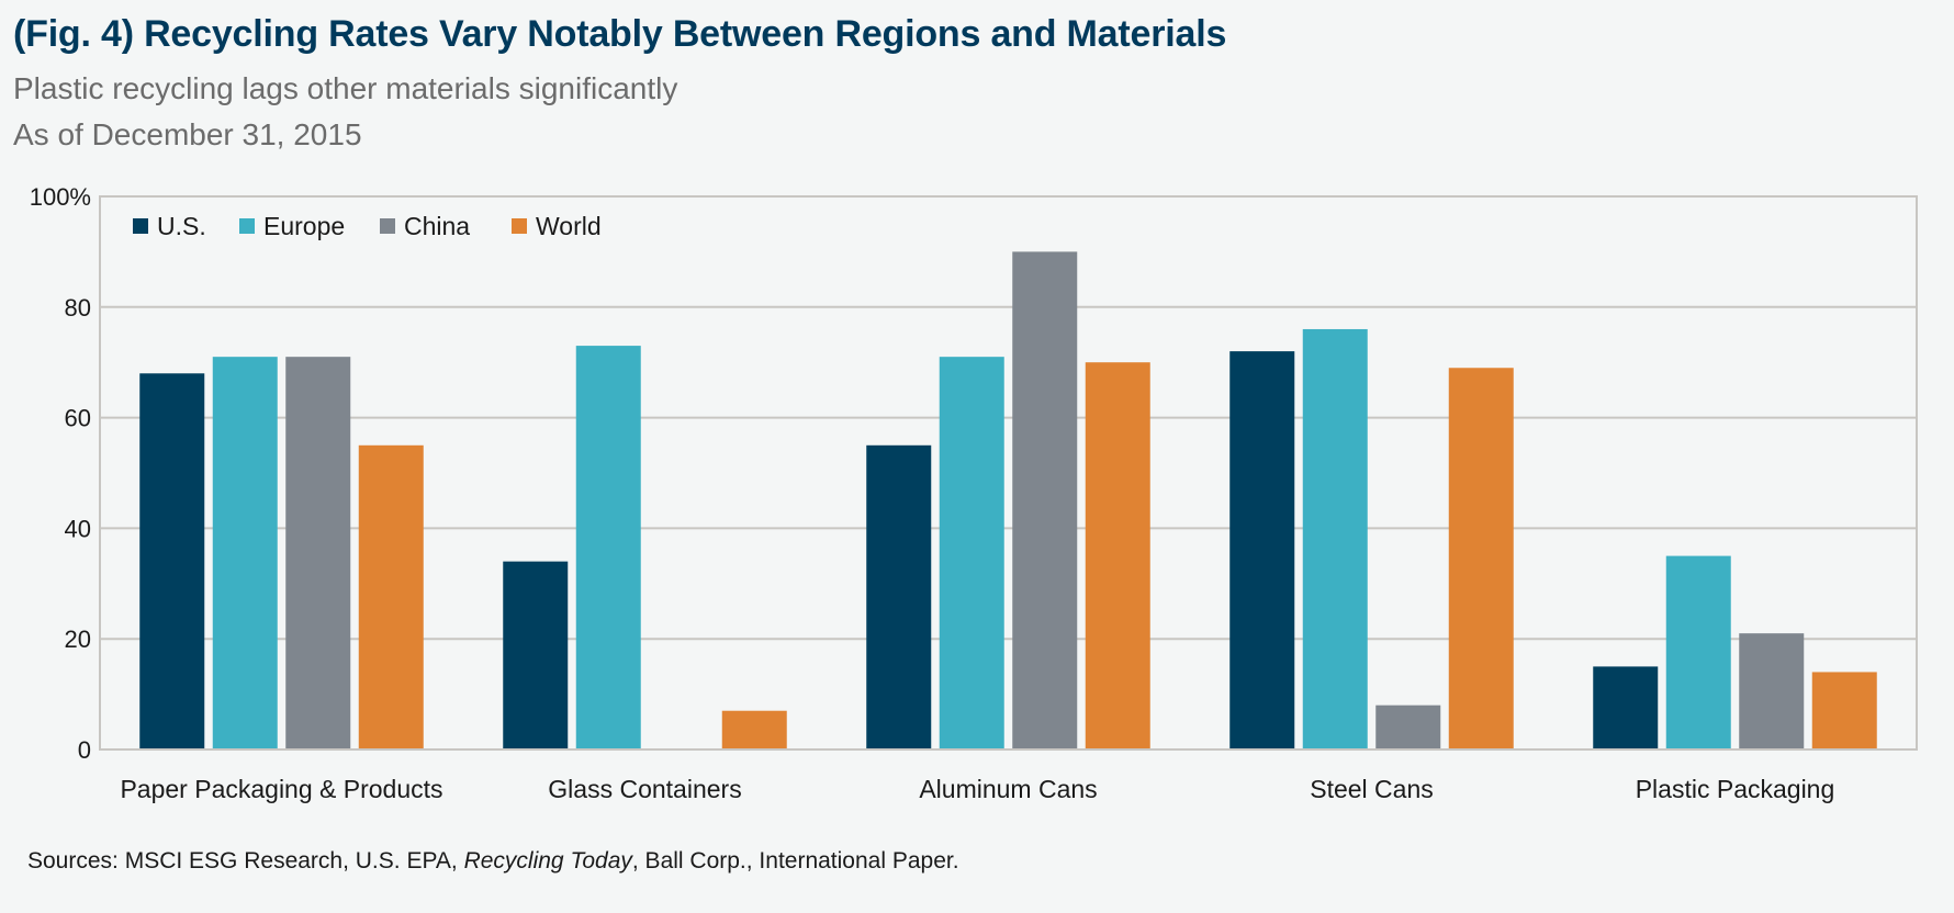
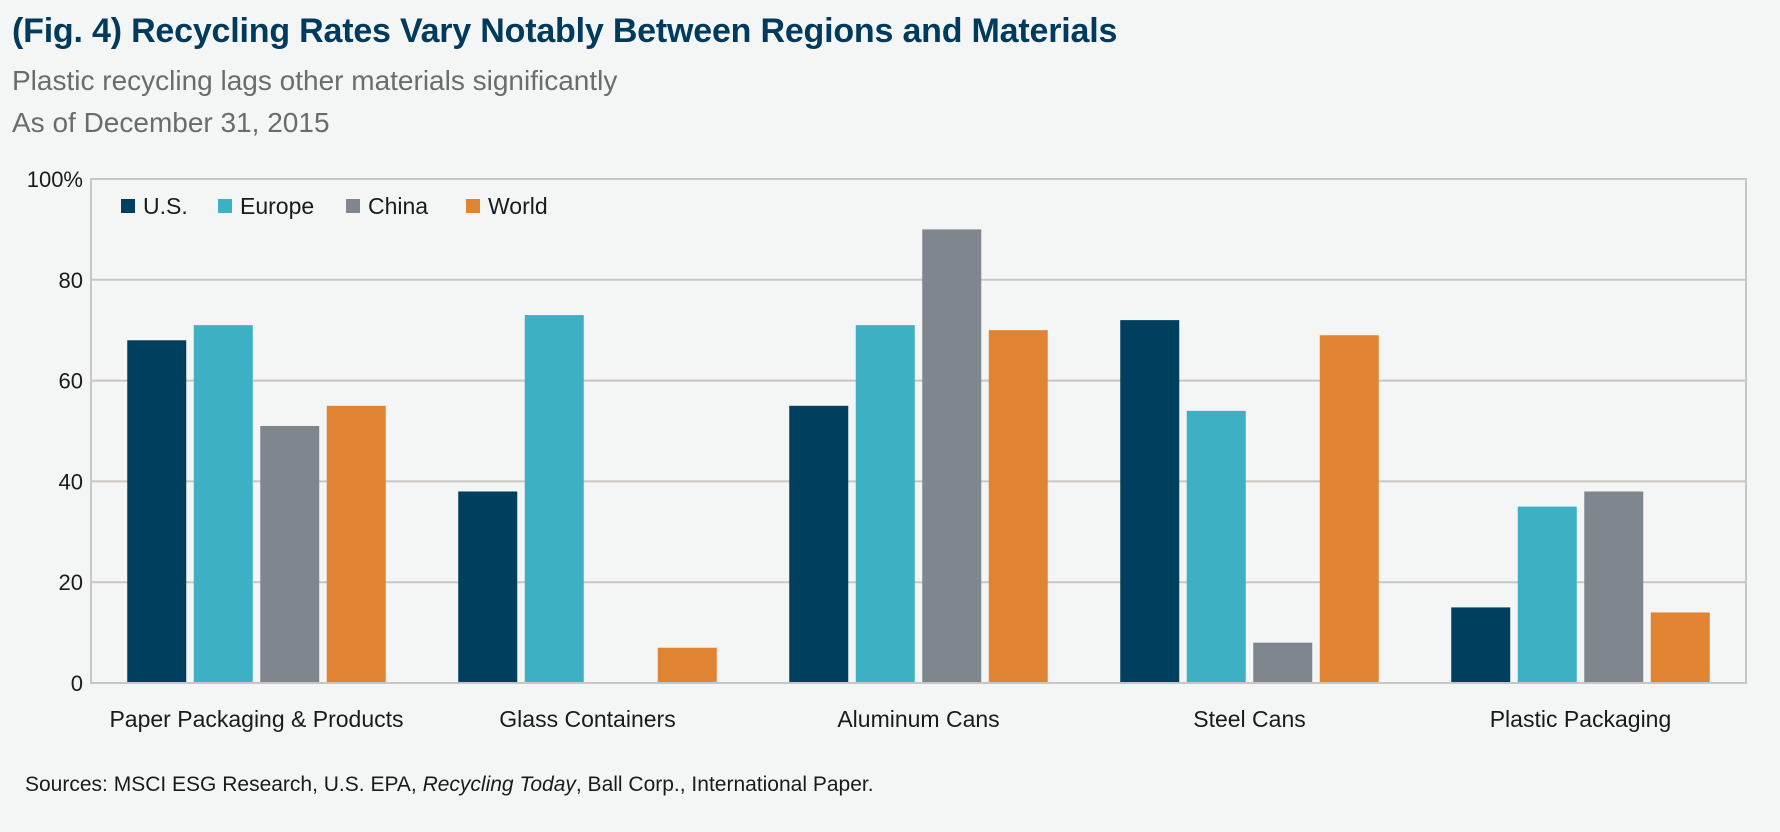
China/Paper Packaging & Products: 71% -> 51%
U.S./Glass Containers: 34% -> 38%
Europe/Steel Cans: 76% -> 54%
China/Plastic Packaging: 21% -> 38%
